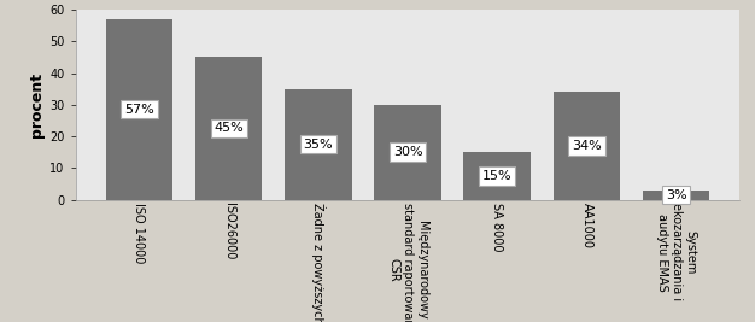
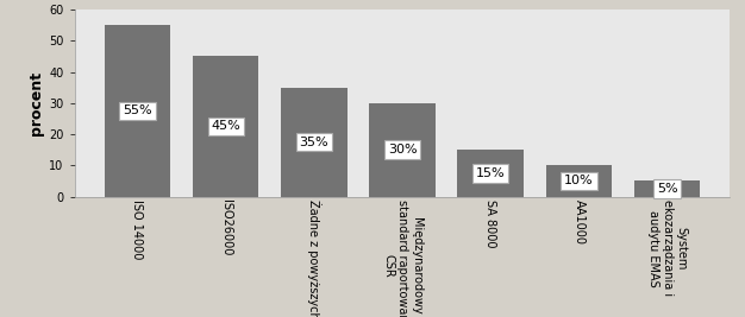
ISO 14000: 57% -> 55%
AA1000: 34% -> 10%
System ekozarządzania i audytu EMAS: 3% -> 5%
